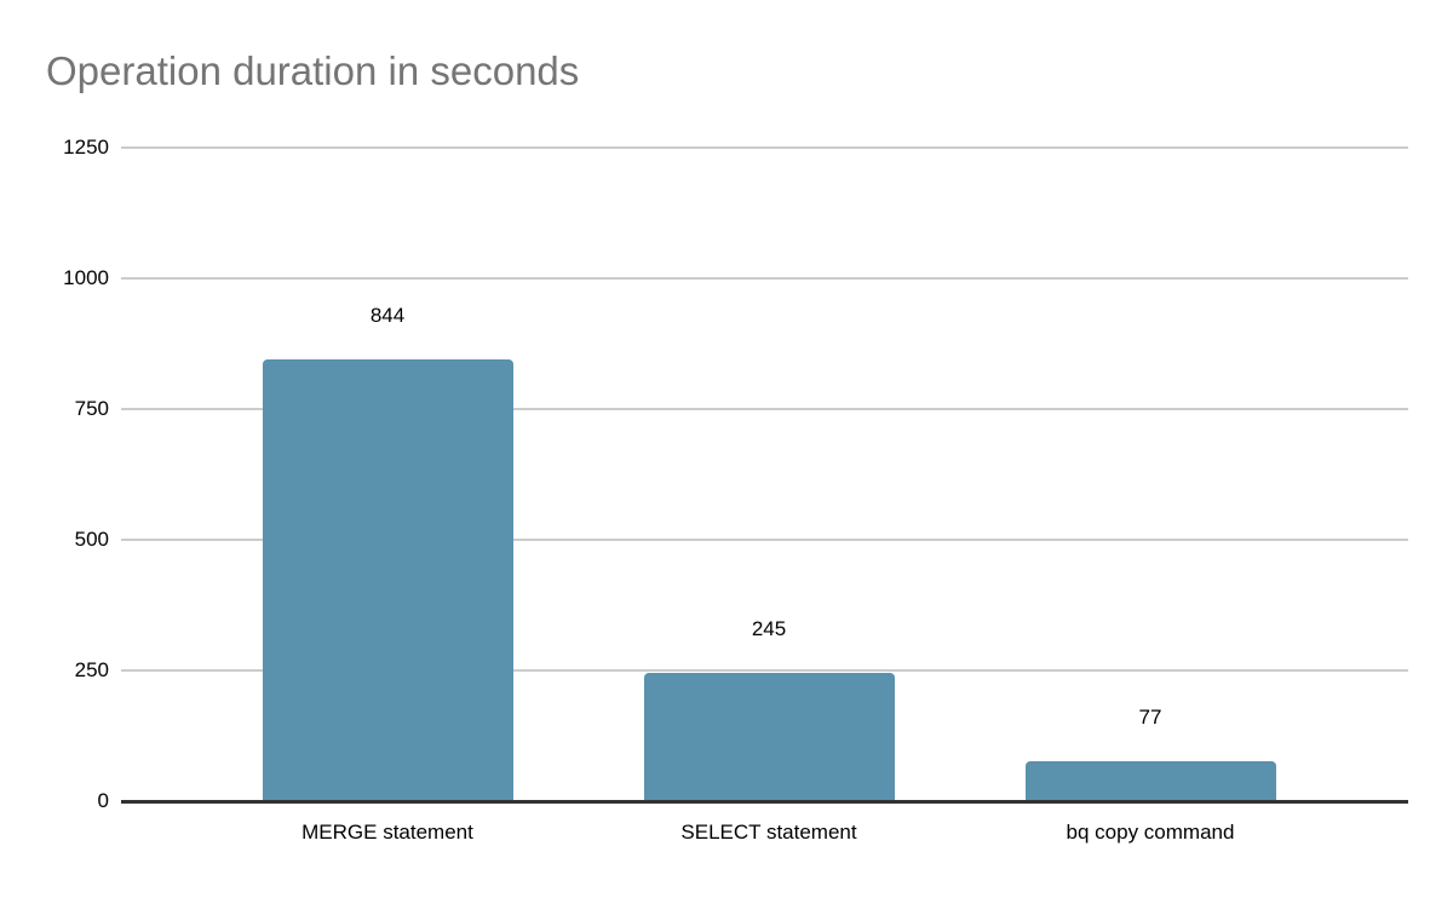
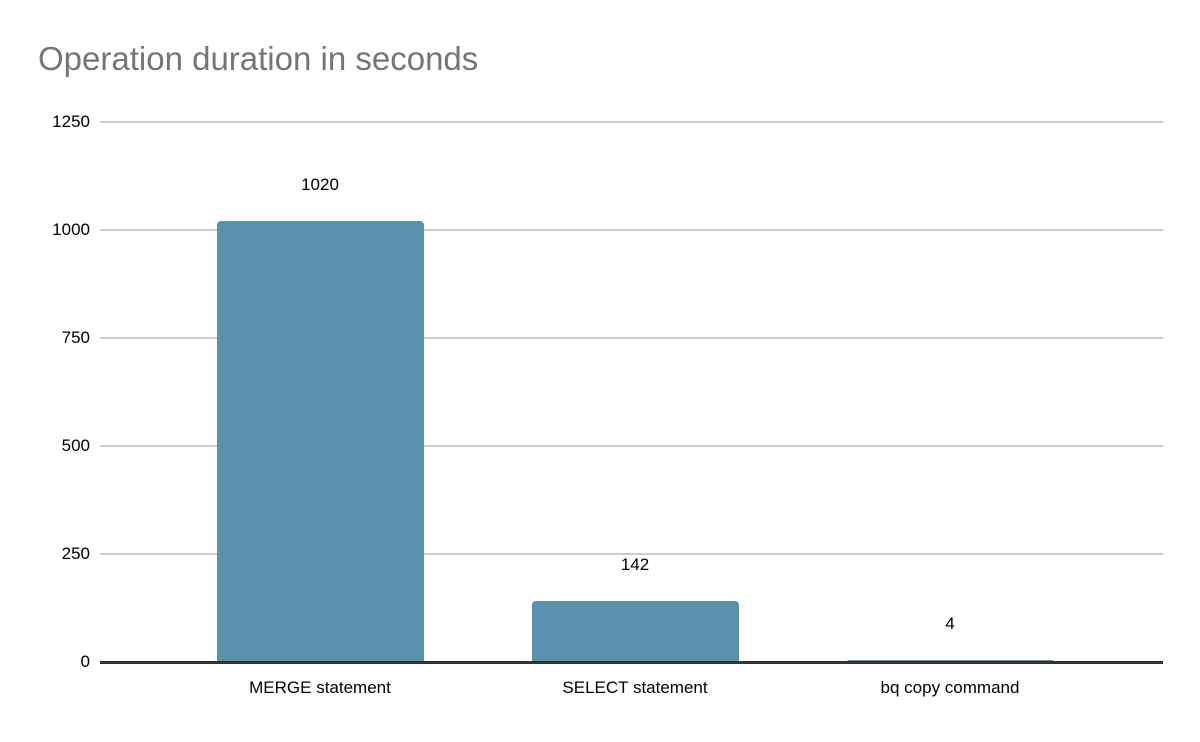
MERGE statement: 844 -> 1020
SELECT statement: 245 -> 142
bq copy command: 77 -> 4
